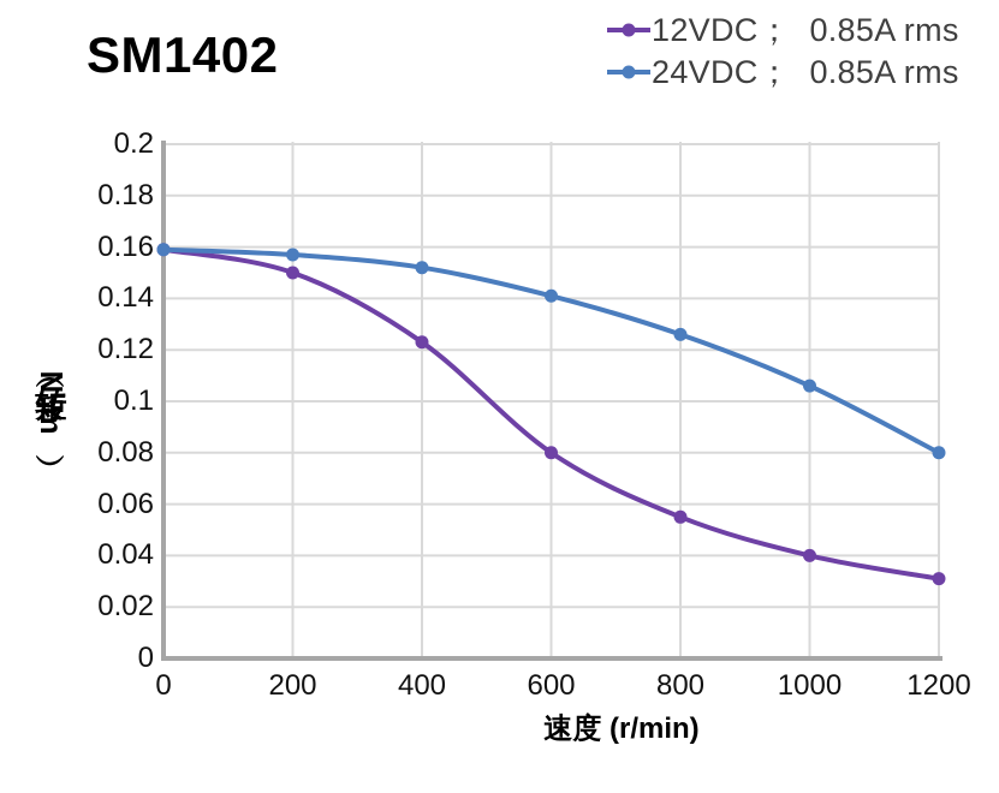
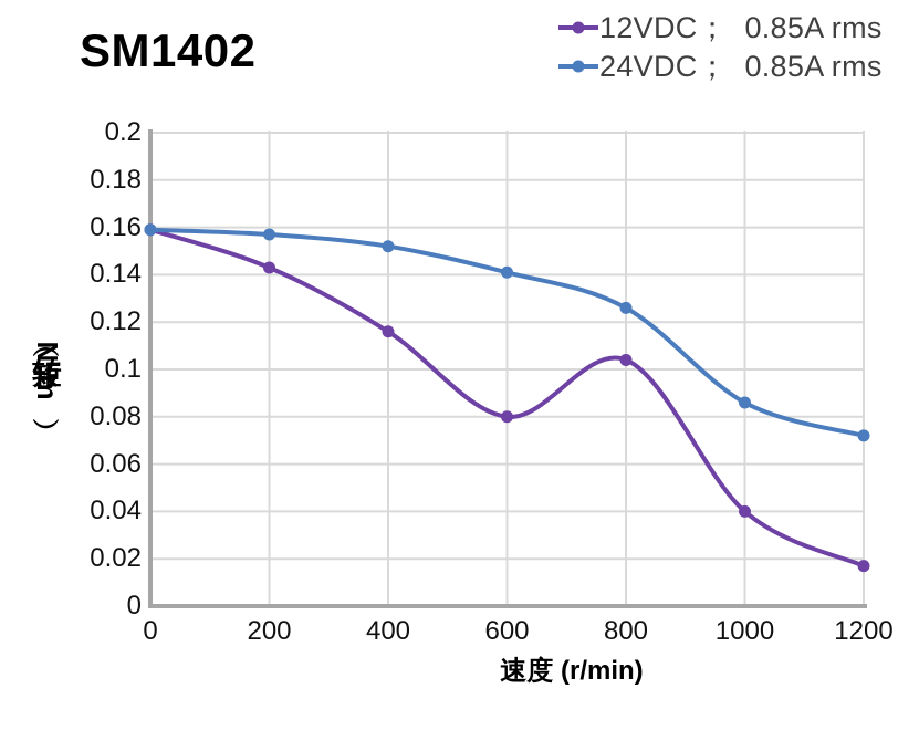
12VDC； 0.85A rms/200: 0.150 -> 0.143
12VDC； 0.85A rms/400: 0.123 -> 0.116
12VDC； 0.85A rms/800: 0.055 -> 0.104
24VDC； 0.85A rms/1000: 0.106 -> 0.086
12VDC； 0.85A rms/1200: 0.031 -> 0.017
24VDC； 0.85A rms/1200: 0.080 -> 0.072
